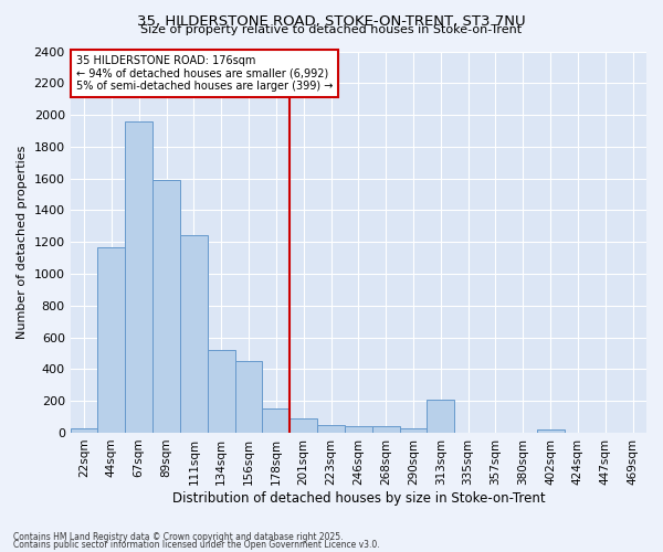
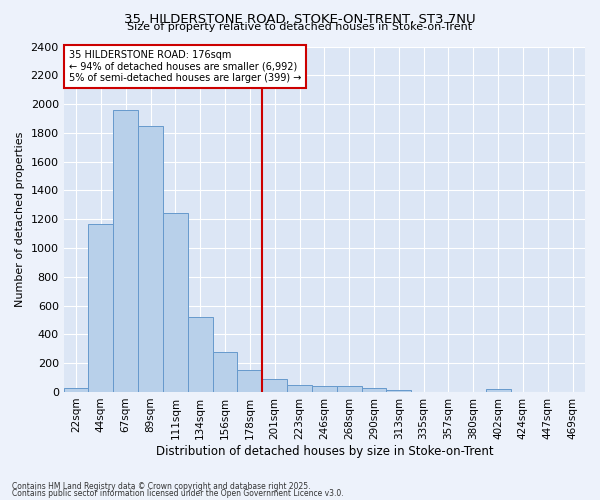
89sqm: 1590 -> 1850
156sqm: 450 -> 280
313sqm: 210 -> 10
